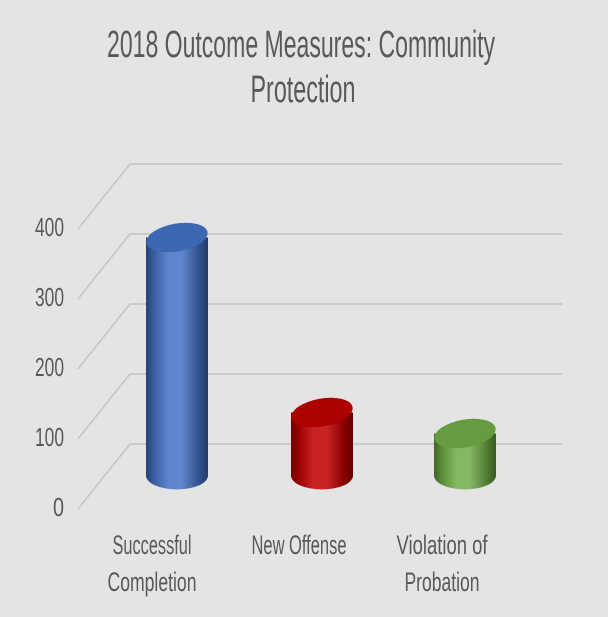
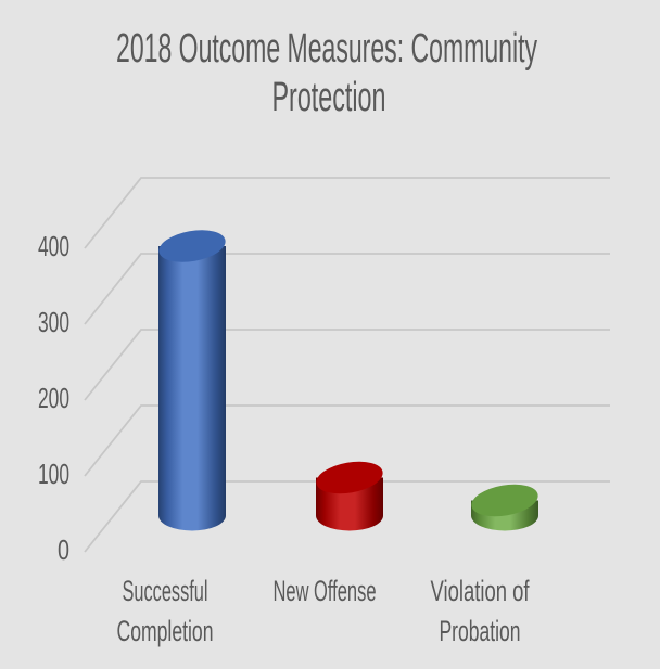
Successful Completion: 340 -> 360
New Offense: 90 -> 50
Violation of Probation: 60 -> 20
